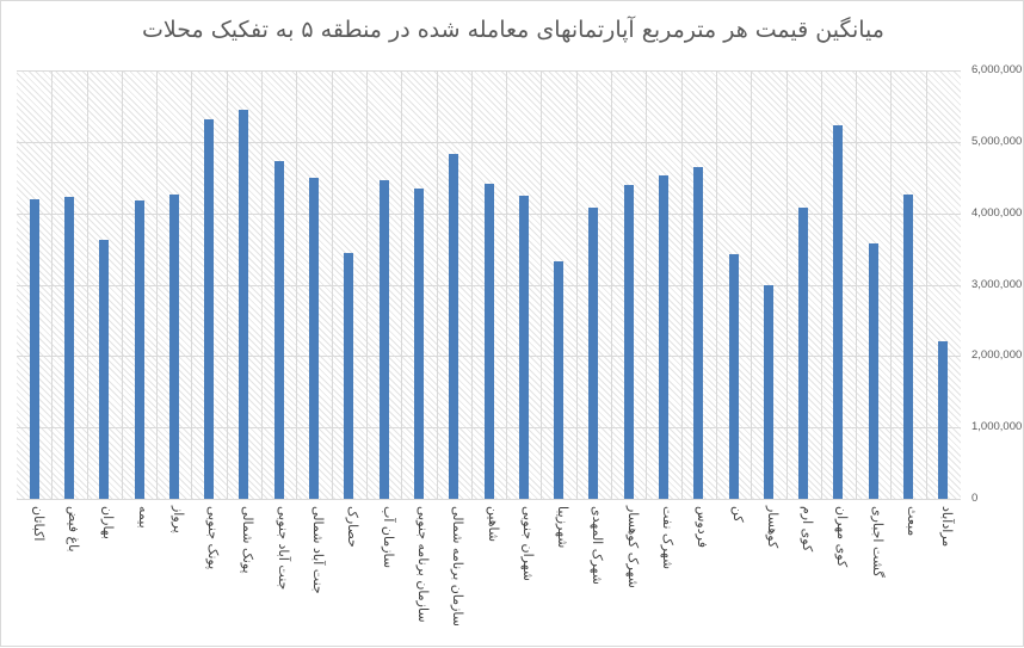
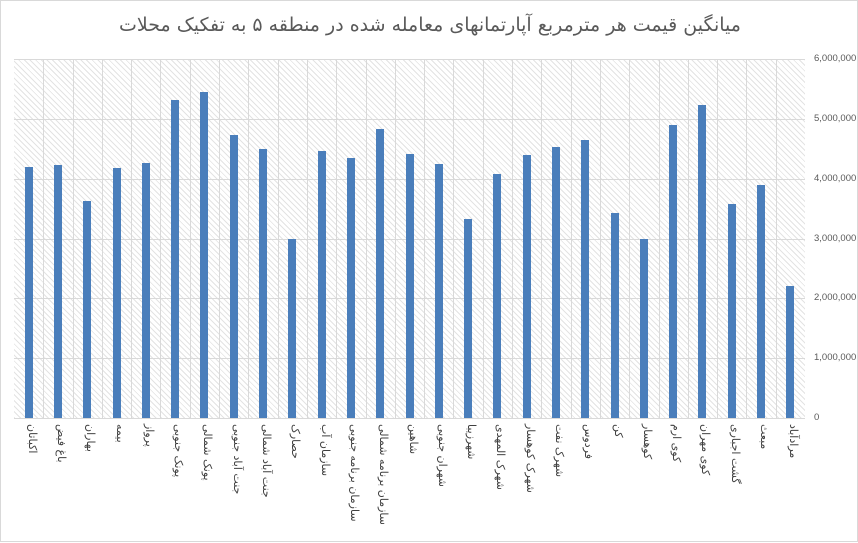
حصارک: 3400000 -> 3000000
کوی ارم: 4100000 -> 4900000
مبعث: 4300000 -> 3900000
